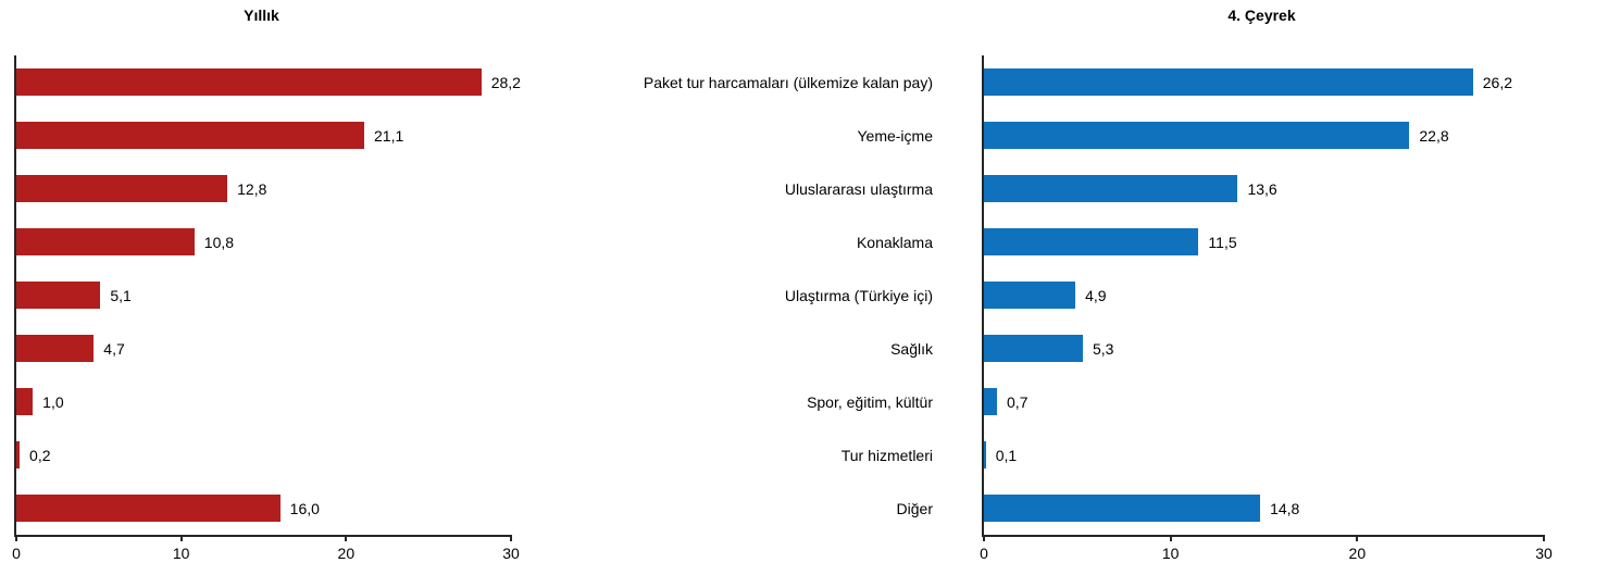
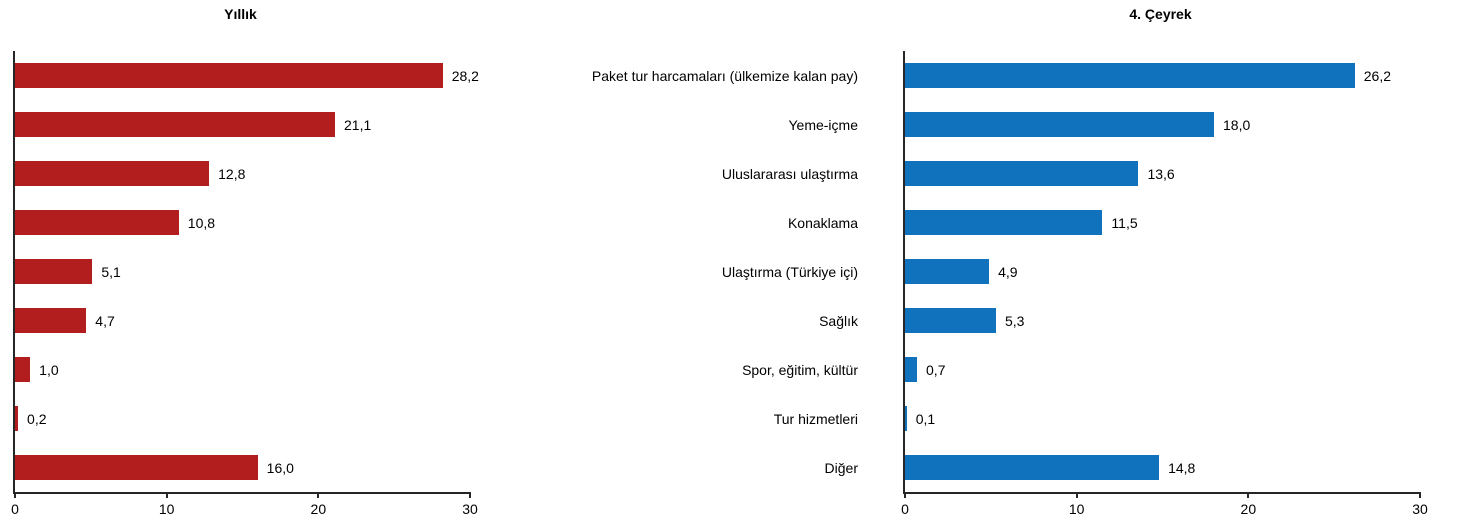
4. Çeyrek/Yeme-içme: 22,8 -> 18,0
